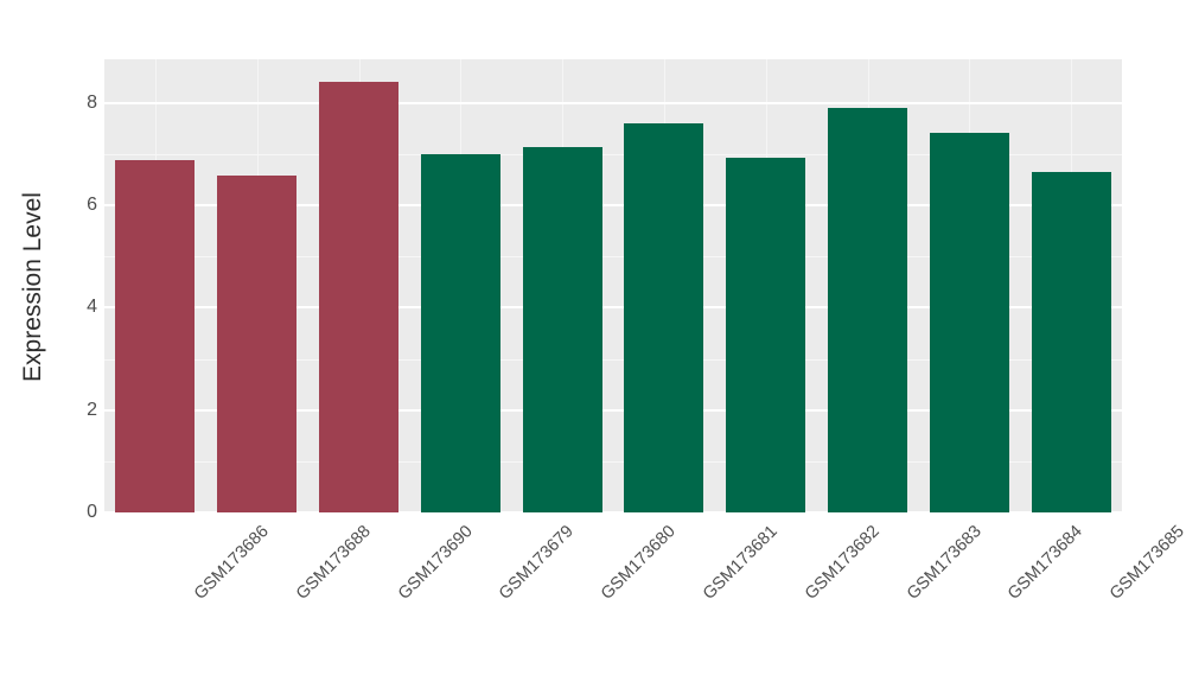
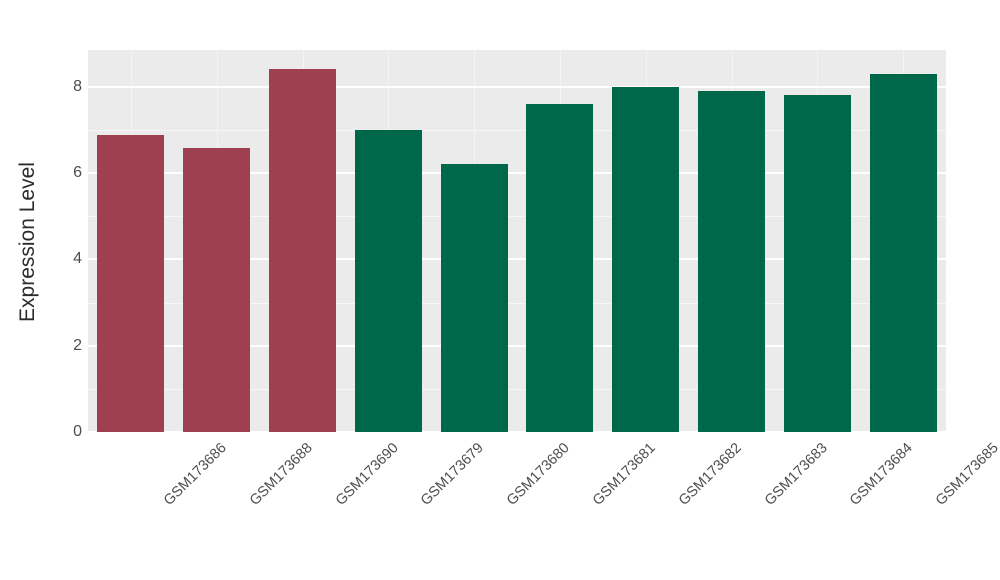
GSM173680: 7.1 -> 6.2
GSM173682: 6.9 -> 8.0
GSM173684: 7.4 -> 7.8
GSM173685: 6.6 -> 8.3
